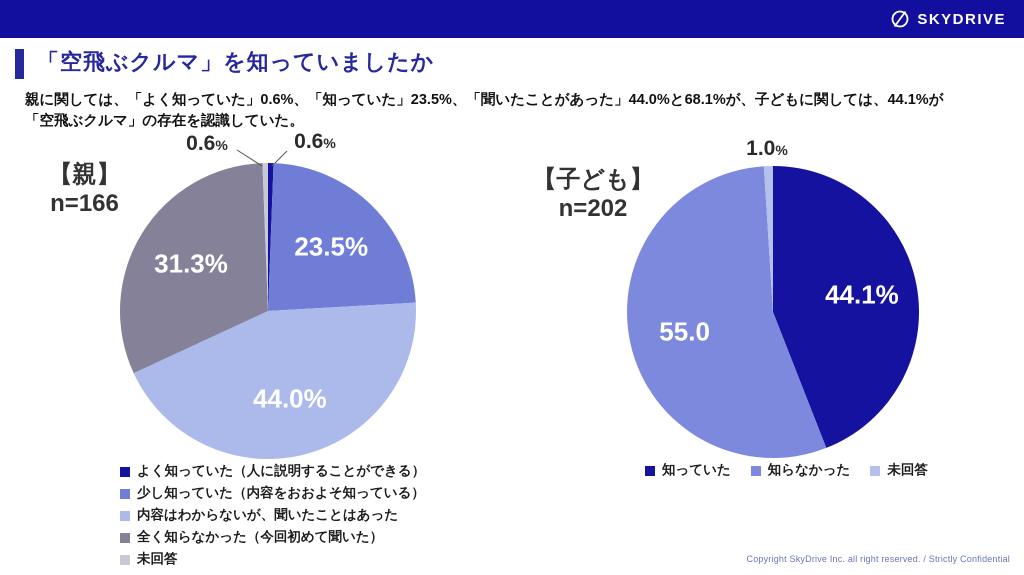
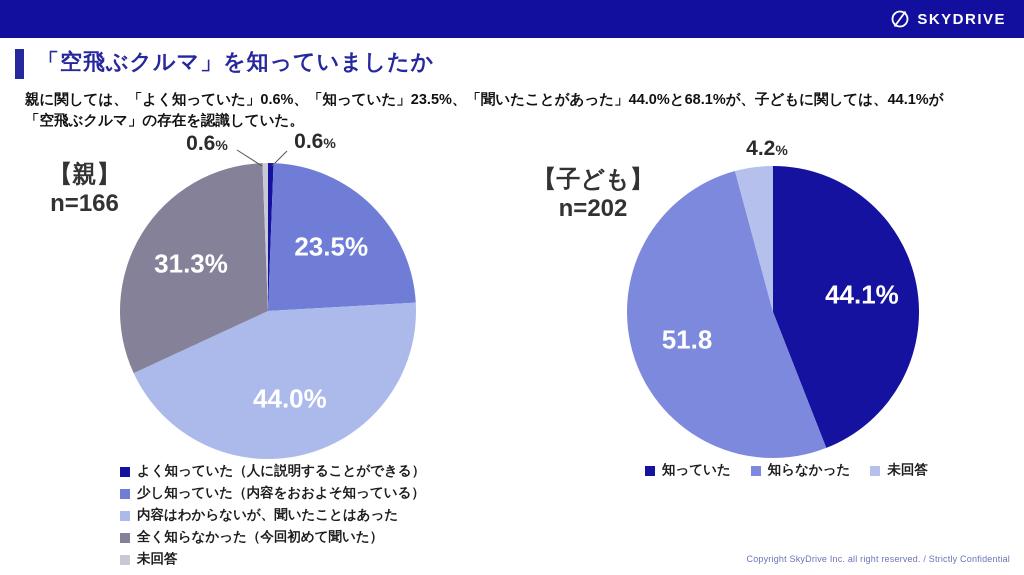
【子ども】/知らなかった: 55.0 -> 51.8
【子ども】/未回答: 1.0 -> 4.2
